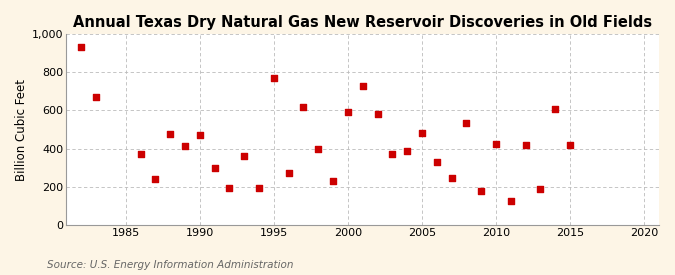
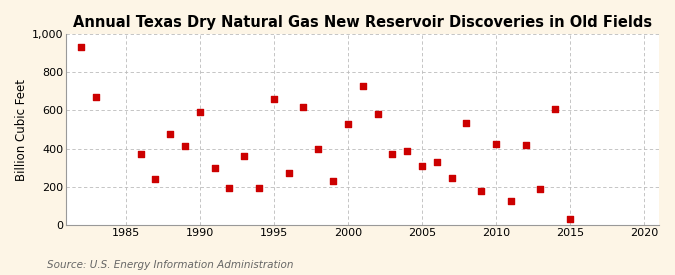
1990: 470 -> 590
1995: 770 -> 660
2000: 590 -> 530
2005: 480 -> 310
2015: 420 -> 30
